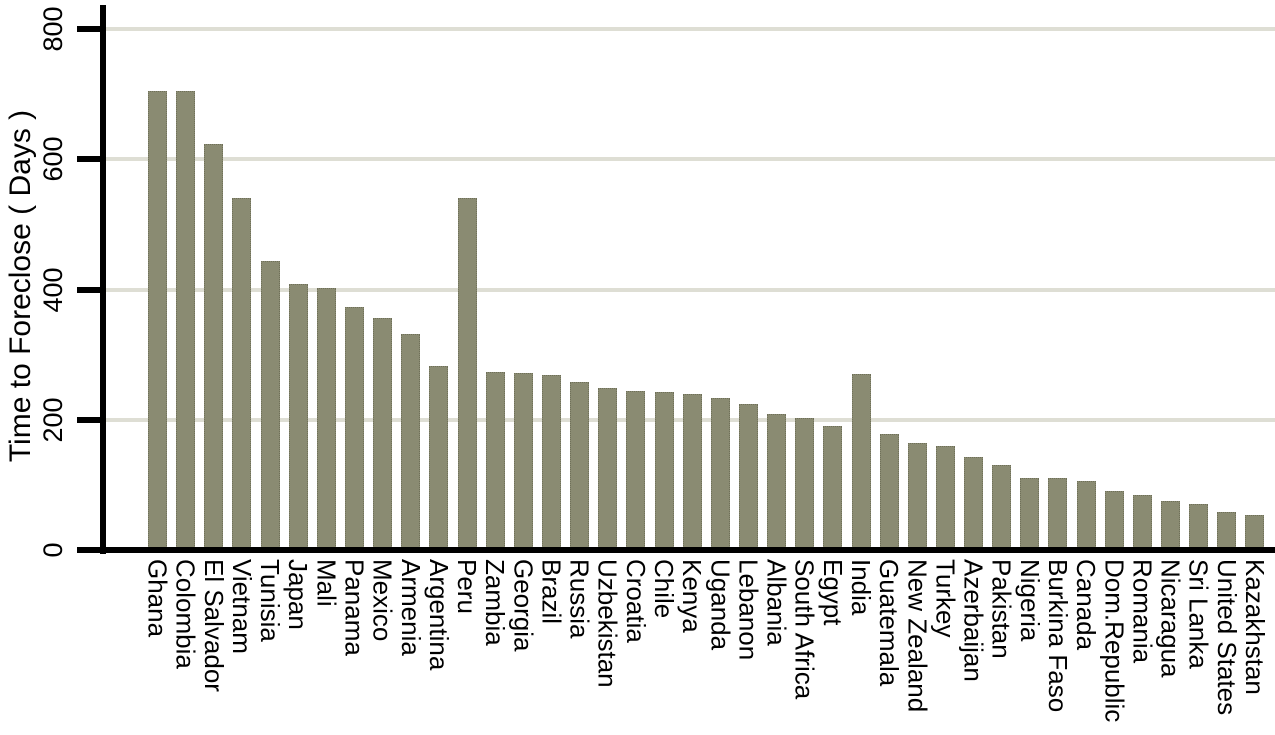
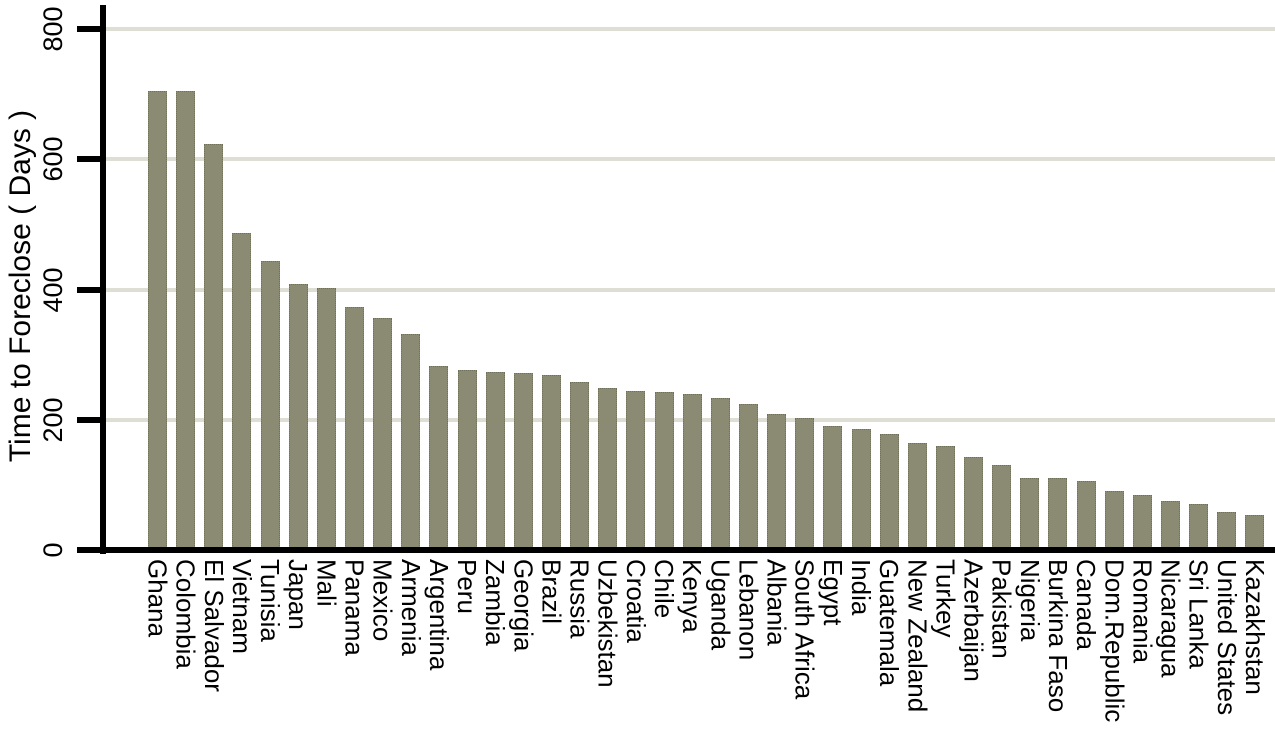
Vietnam: 540 -> 490
Peru: 540 -> 280
India: 270 -> 190
